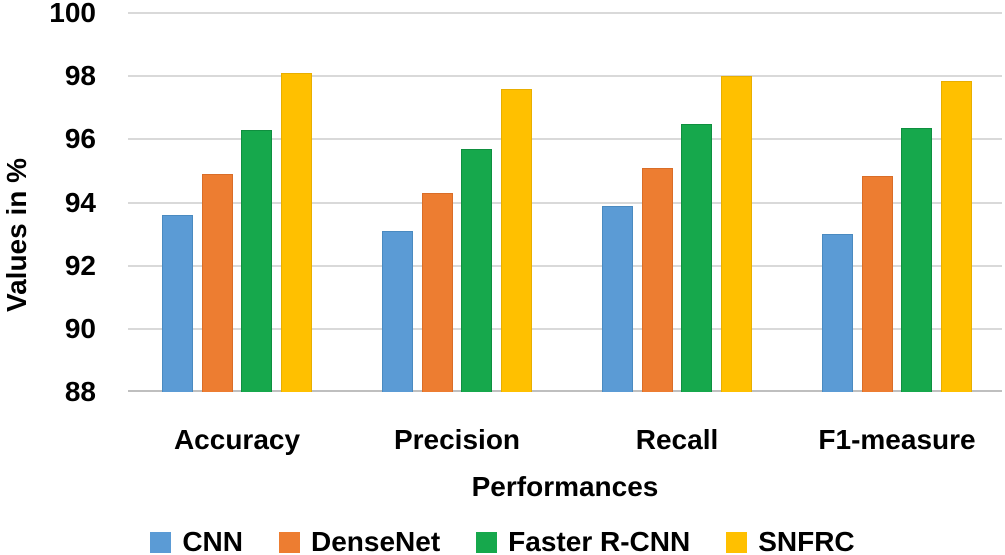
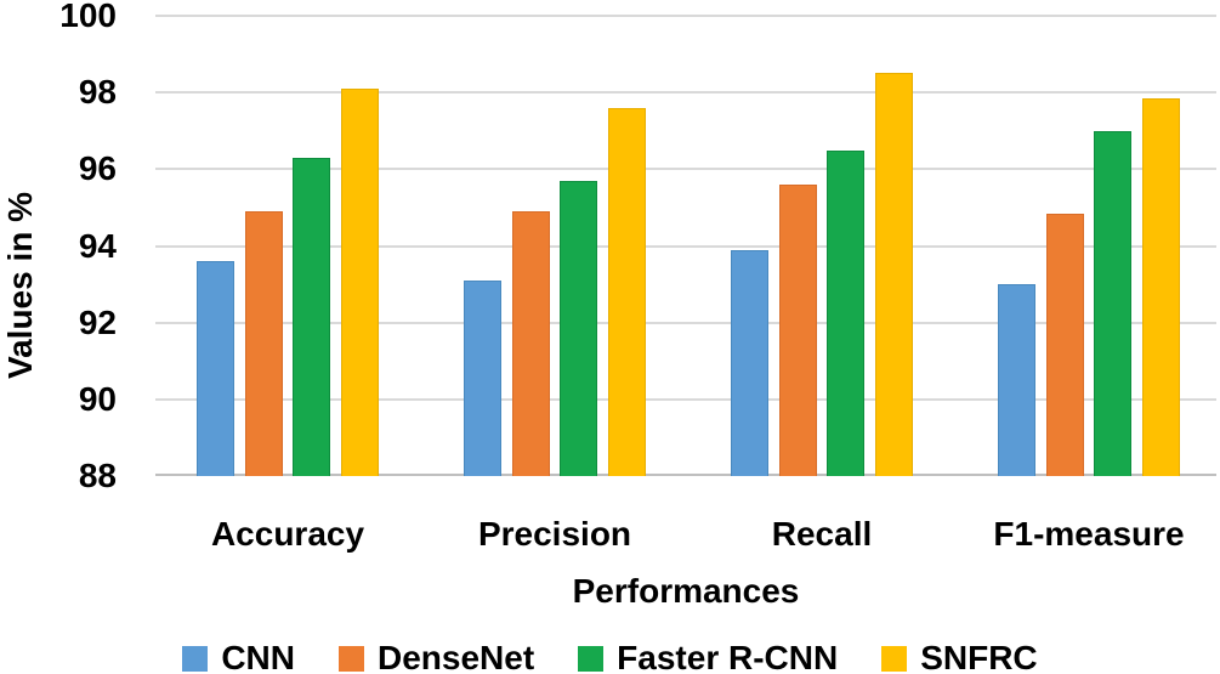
DenseNet/Precision: 94.3 -> 94.9
DenseNet/Recall: 95.1 -> 95.6
SNFRC/Recall: 98.0 -> 98.5
Faster R-CNN/F1-measure: 96.3 -> 97.0
